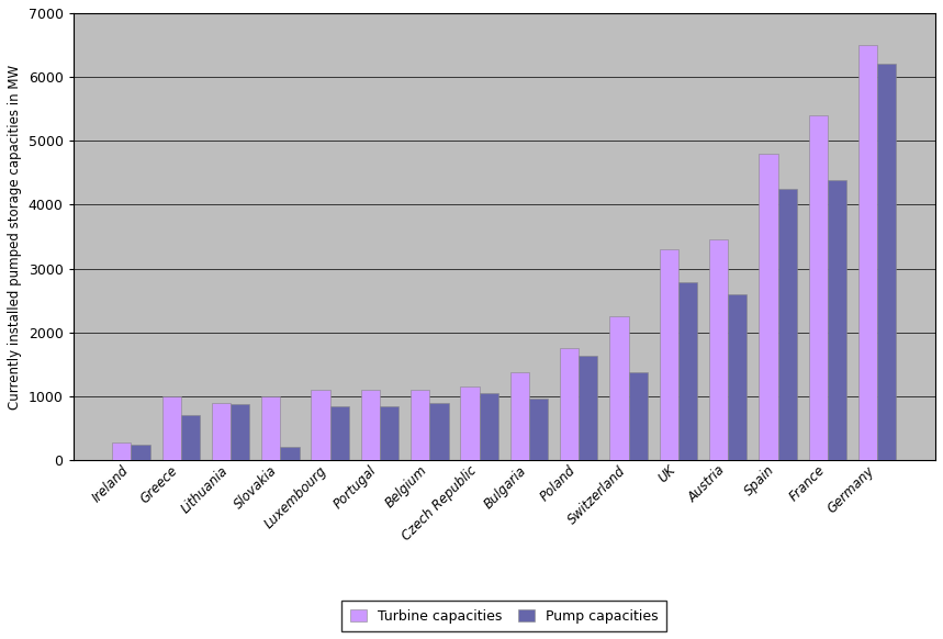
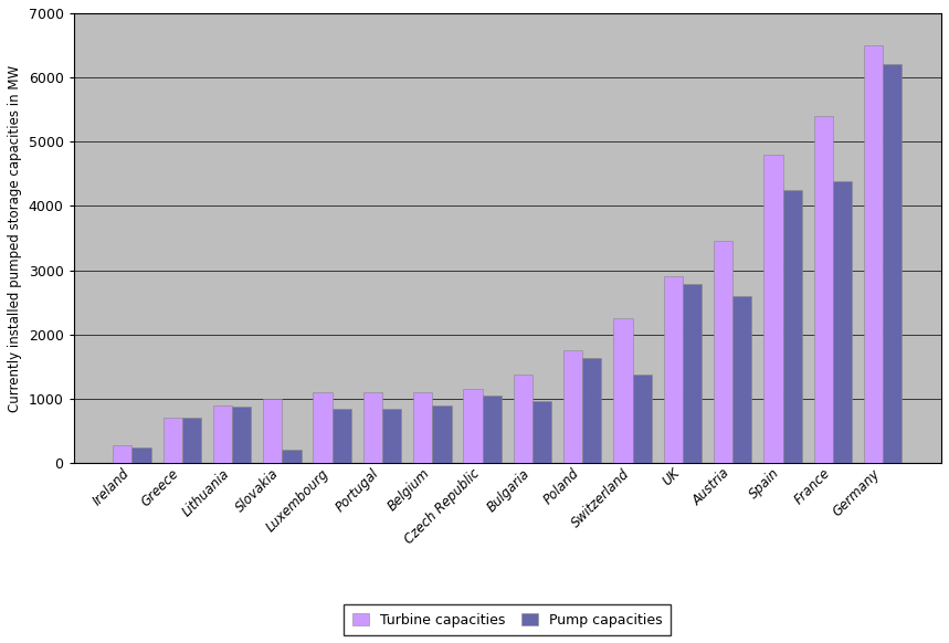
Turbine capacities/Greece: 1000 -> 700
Turbine capacities/UK: 3300 -> 2900
